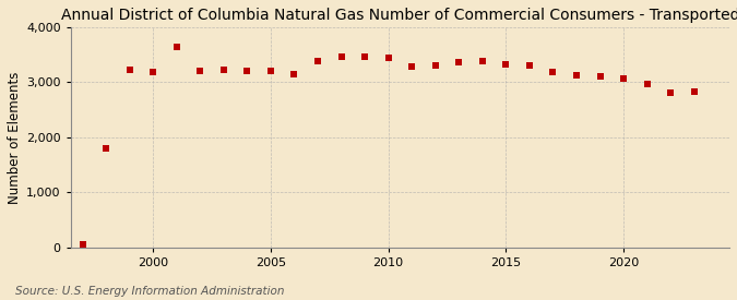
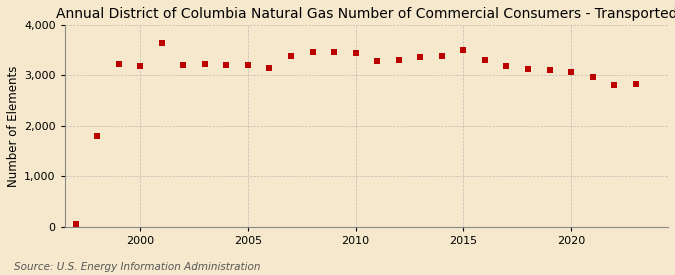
2015: 3,330 -> 3,500
